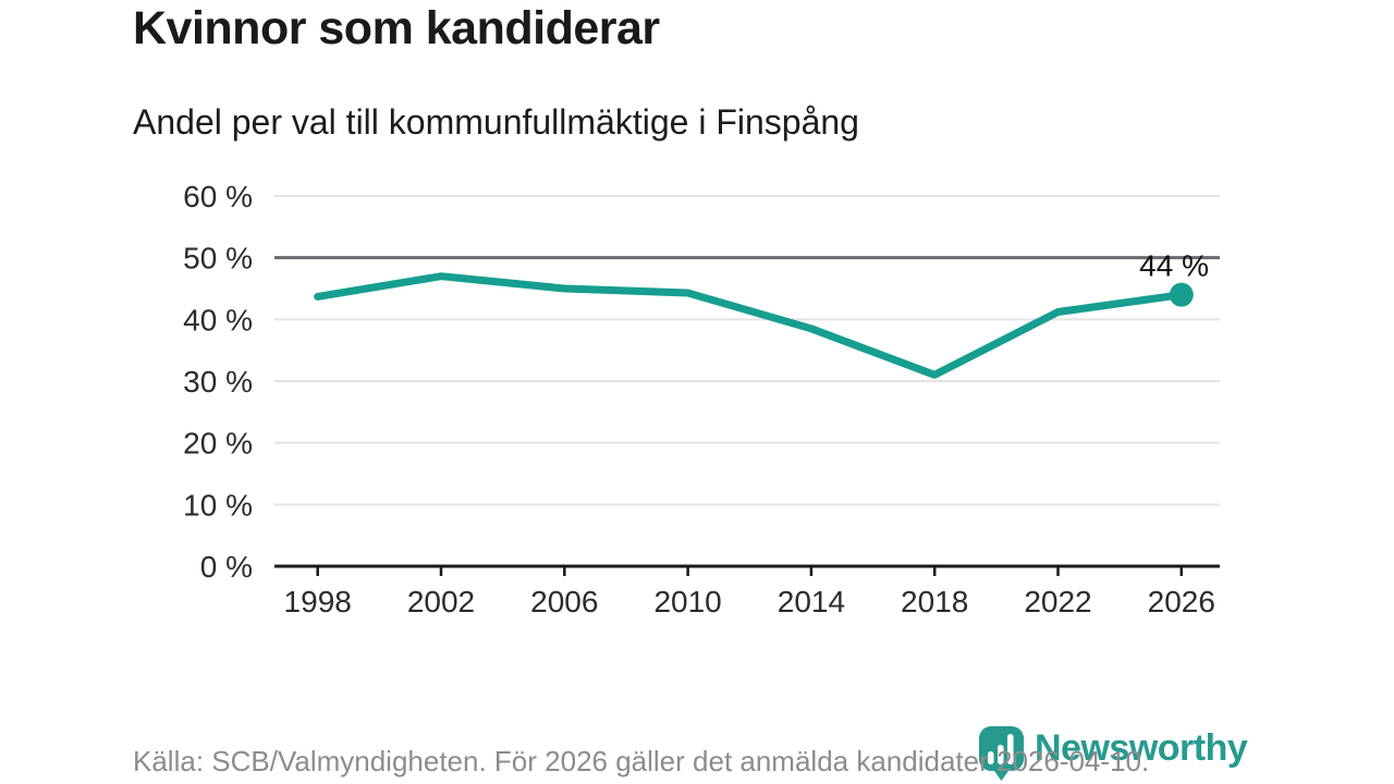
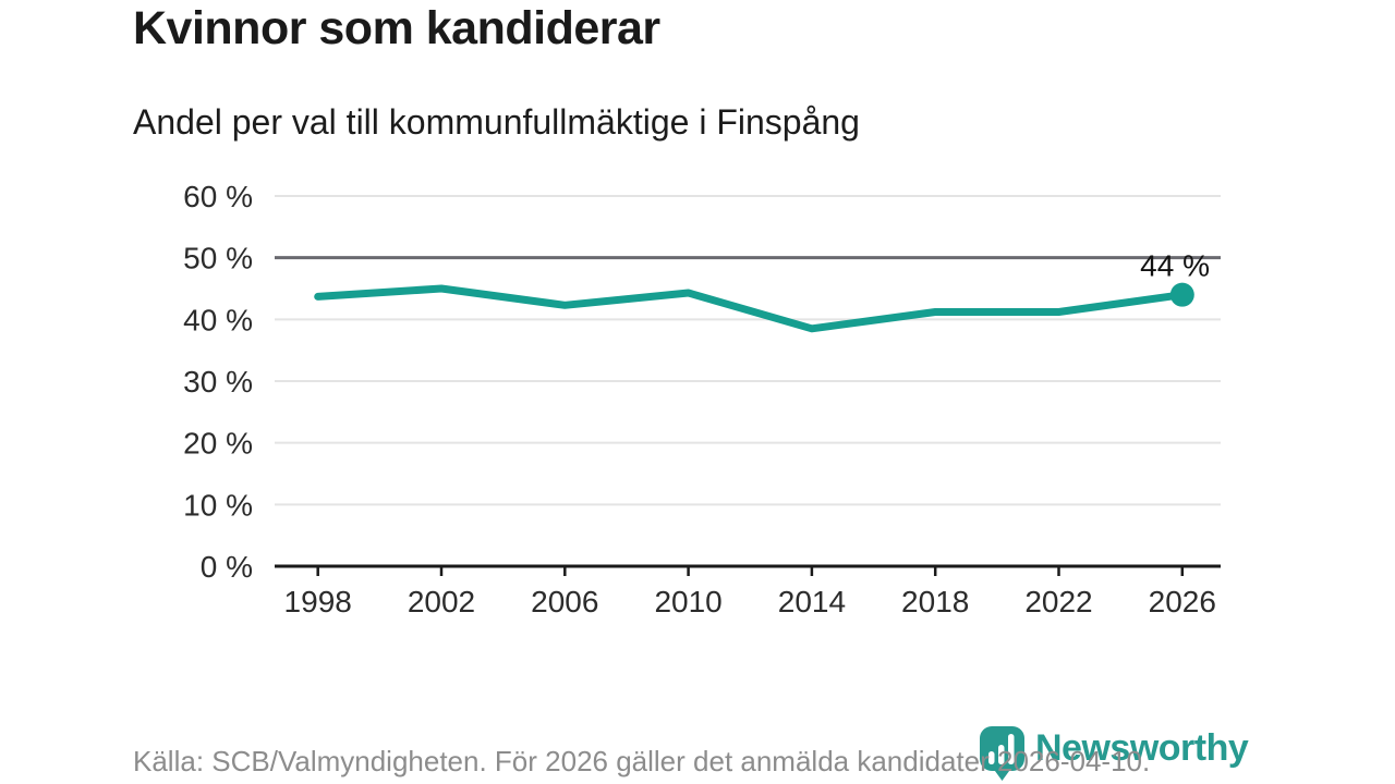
2002: 47% -> 45%
2006: 45% -> 42%
2018: 31% -> 41%
